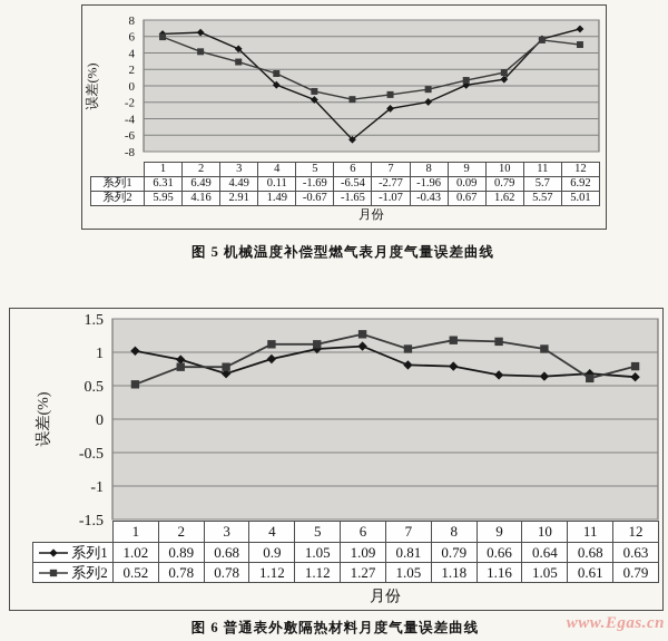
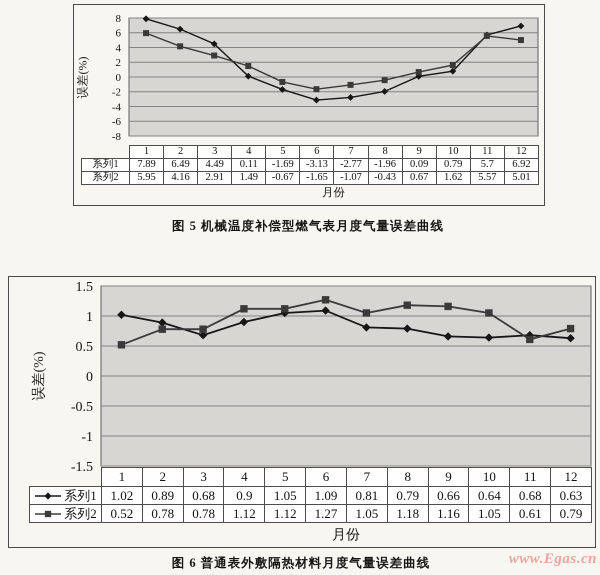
图 5 机械温度补偿型燃气表月度气量误差曲线/系列1/1: 6.31 -> 7.89
图 5 机械温度补偿型燃气表月度气量误差曲线/系列1/6: -6.54 -> -3.13
